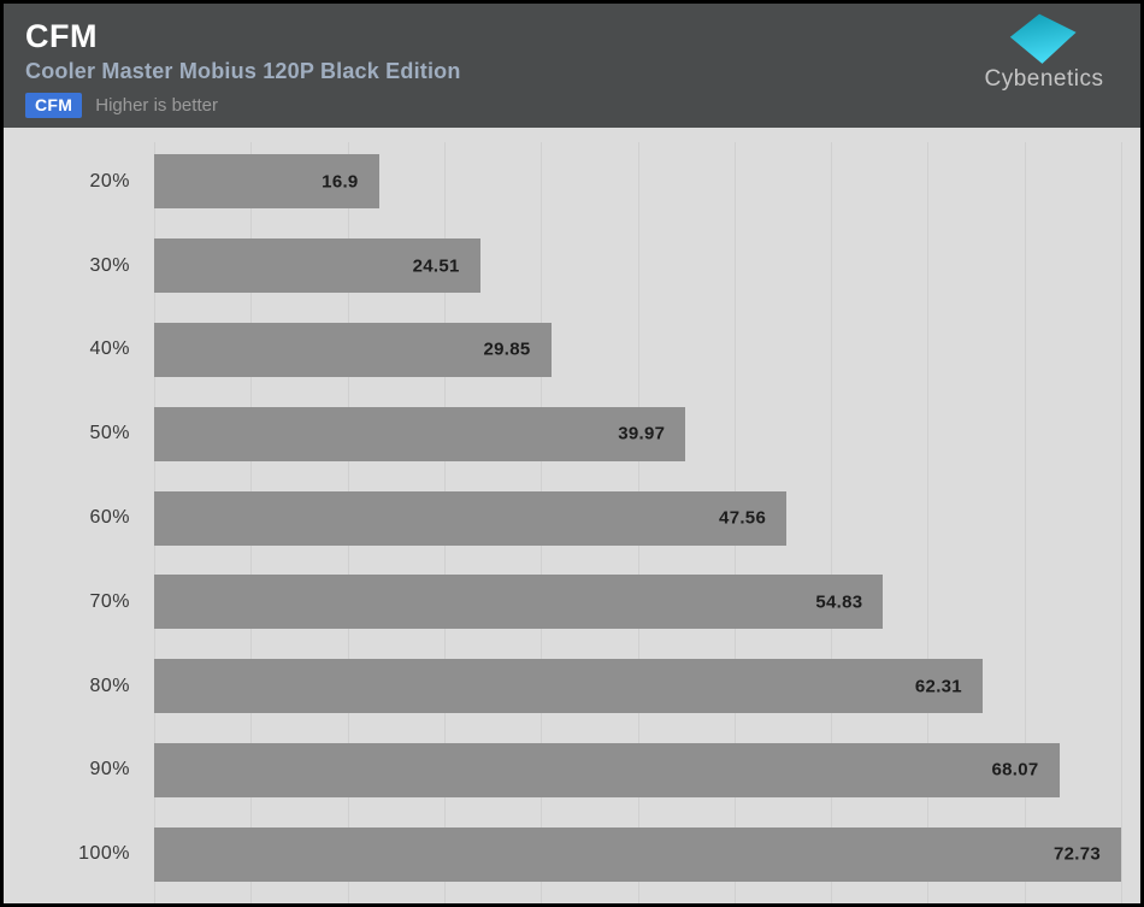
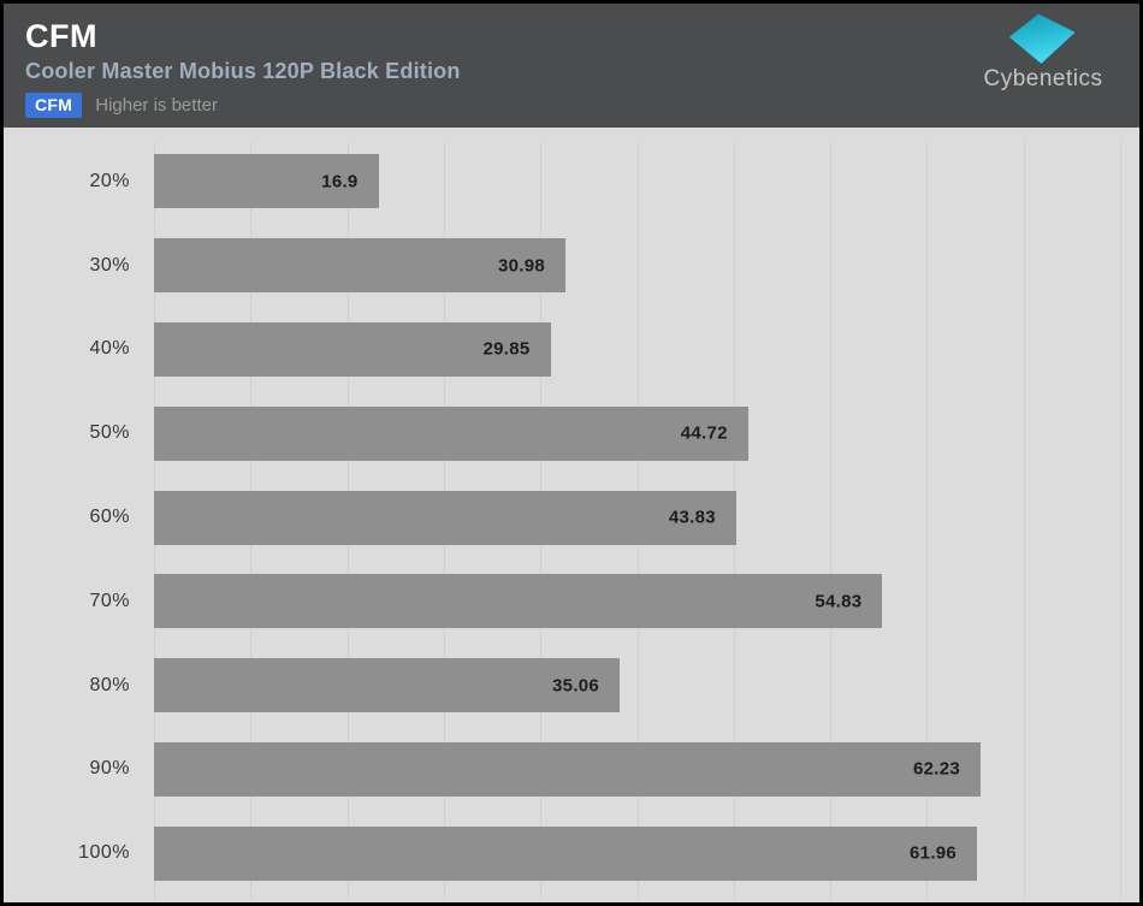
30%: 24.51 -> 30.98
50%: 39.97 -> 44.72
60%: 47.56 -> 43.83
80%: 62.31 -> 35.06
90%: 68.07 -> 62.23
100%: 72.73 -> 61.96
